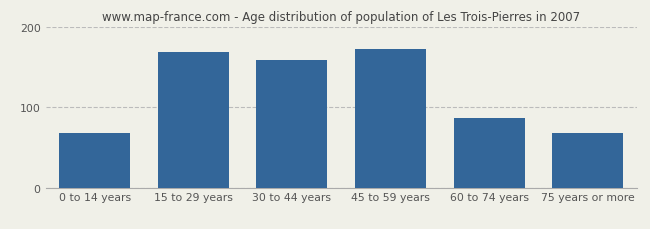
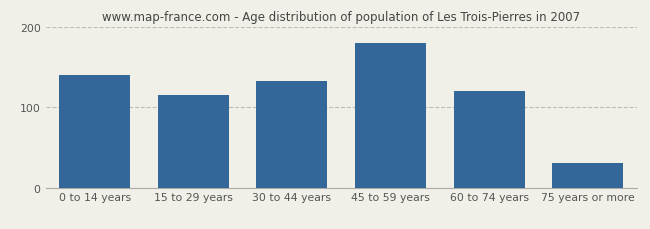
0 to 14 years: 68 -> 140
15 to 29 years: 168 -> 115
30 to 44 years: 158 -> 133
45 to 59 years: 172 -> 180
60 to 74 years: 86 -> 120
75 years or more: 68 -> 30
